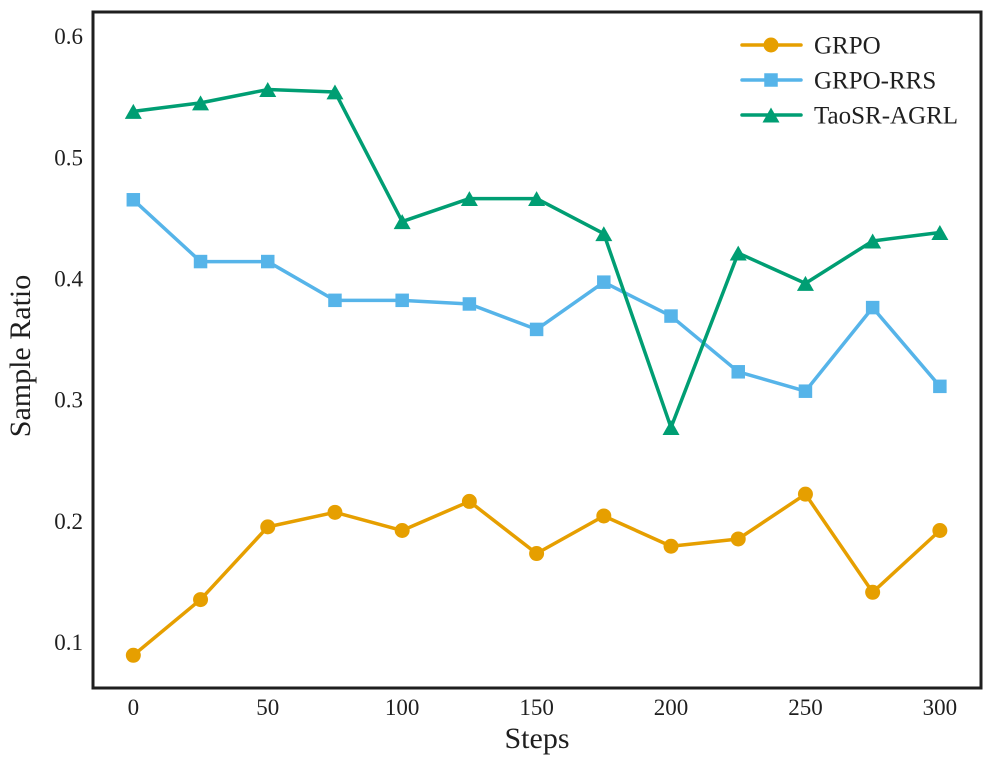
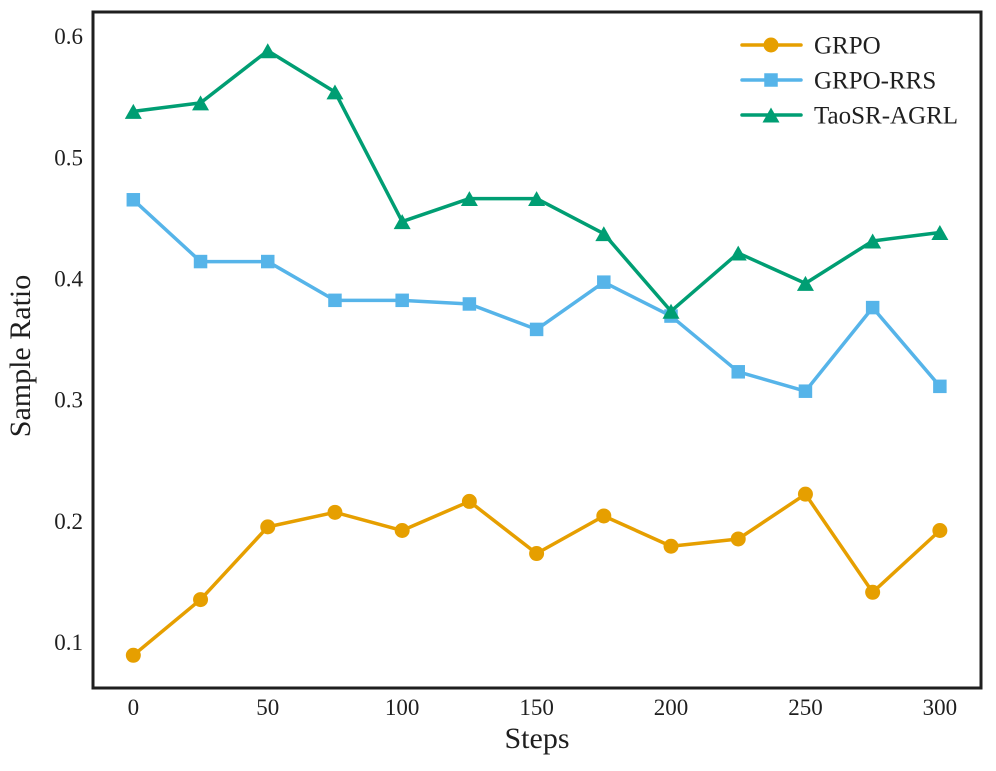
TaoSR-AGRL/50: 0.556 -> 0.588
TaoSR-AGRL/200: 0.277 -> 0.373
